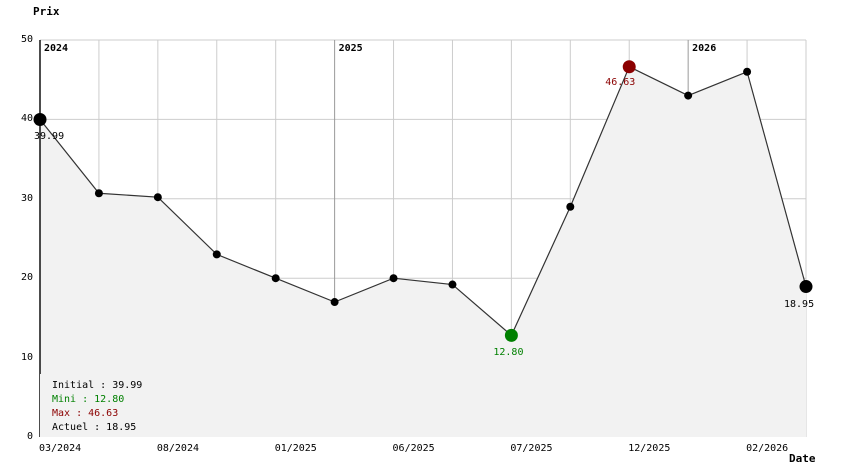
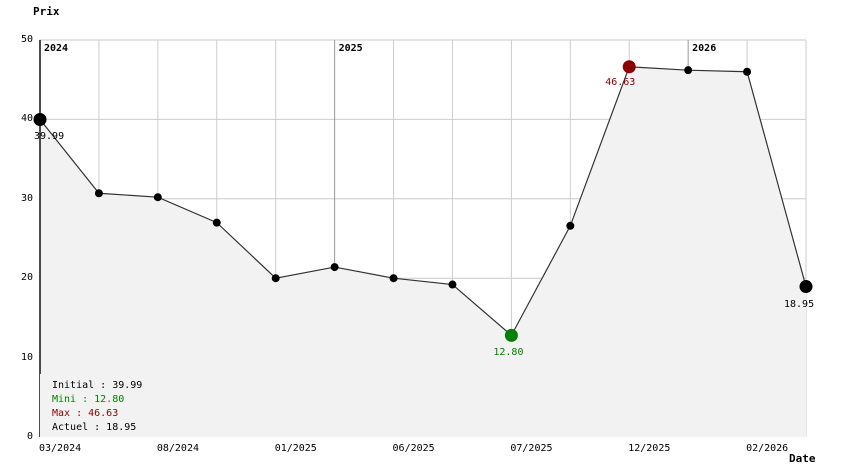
08/2024: 23 -> 27
01/2025: 17 -> 21
07/2025: 29 -> 27
12/2025: 43 -> 46
